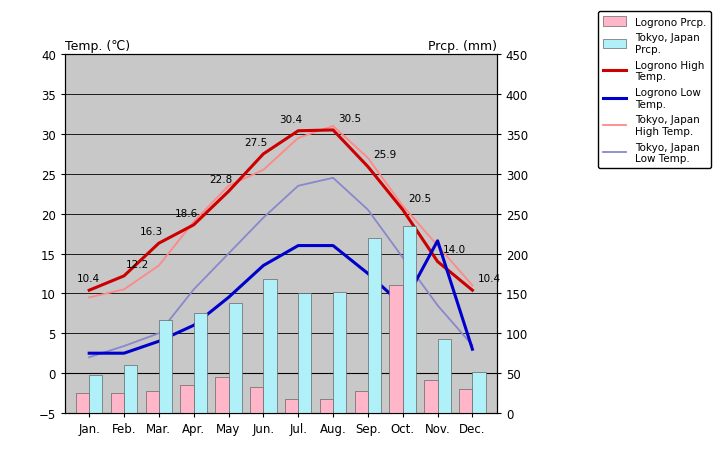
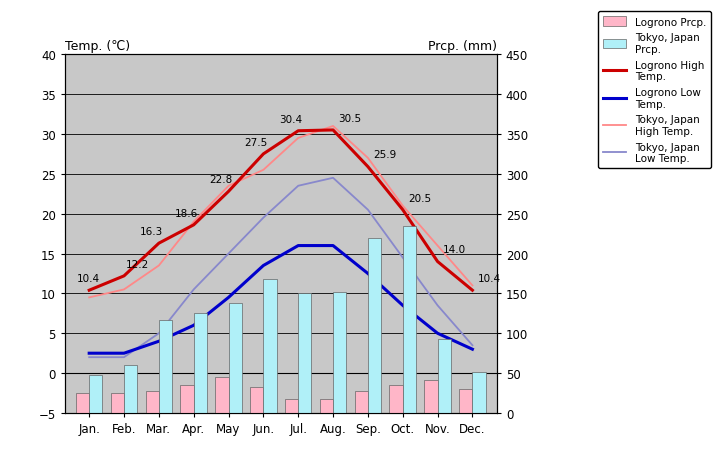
Tokyo, Japan Low Temp./Feb.: 3.4 -> 2.0
Logrono Prcp./Oct.: 160 -> 35
Logrono Low Temp./Nov.: 16.6 -> 5.0
